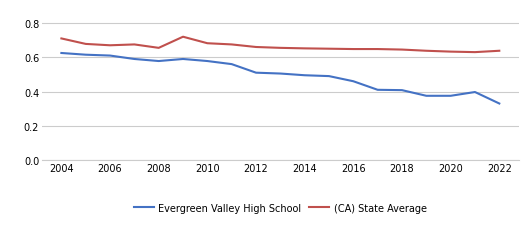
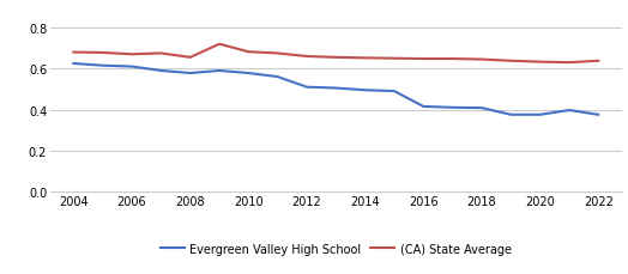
(CA) State Average/2004: 0.71 -> 0.68
Evergreen Valley High School/2016: 0.46 -> 0.41
Evergreen Valley High School/2022: 0.33 -> 0.38
